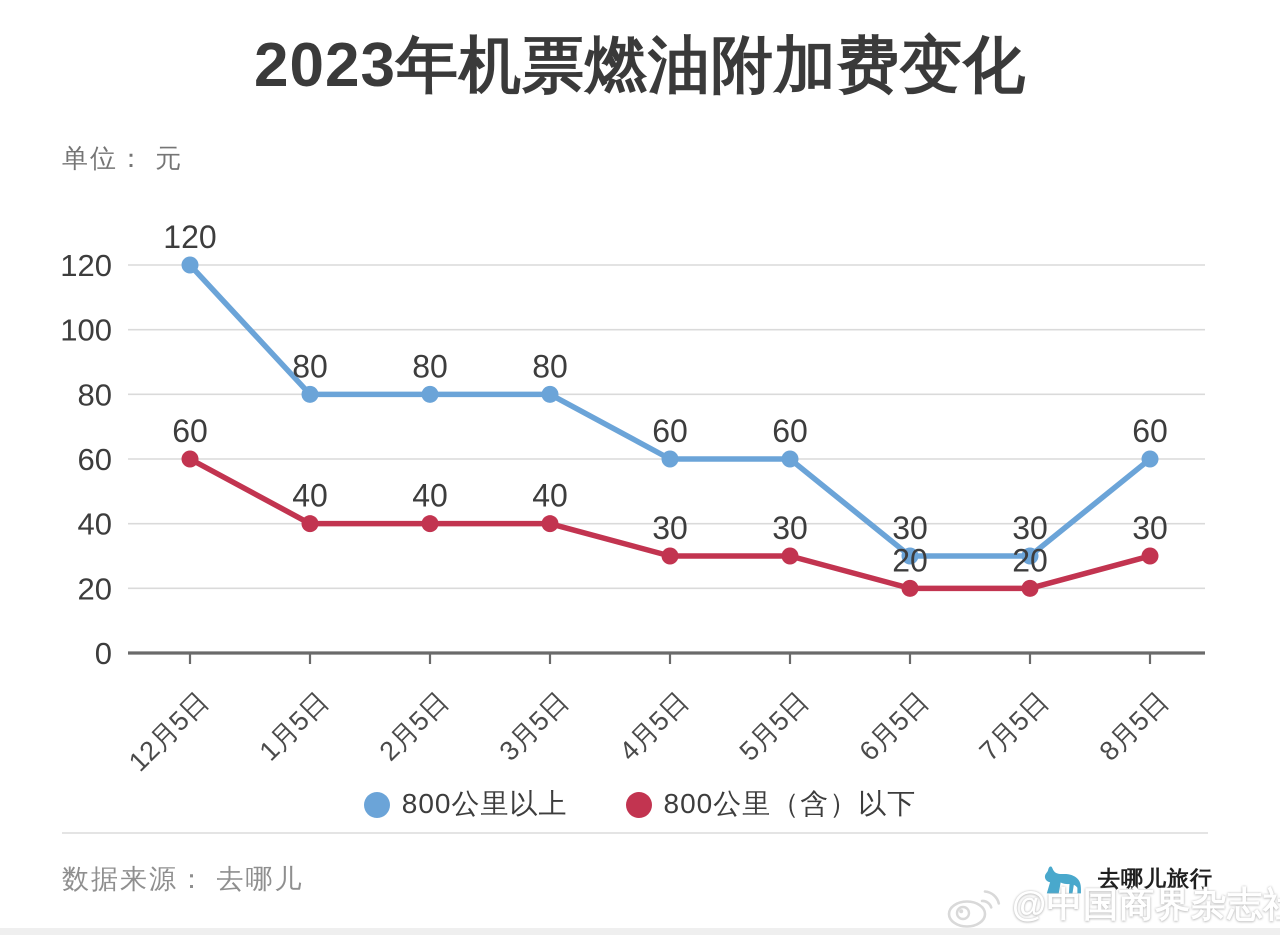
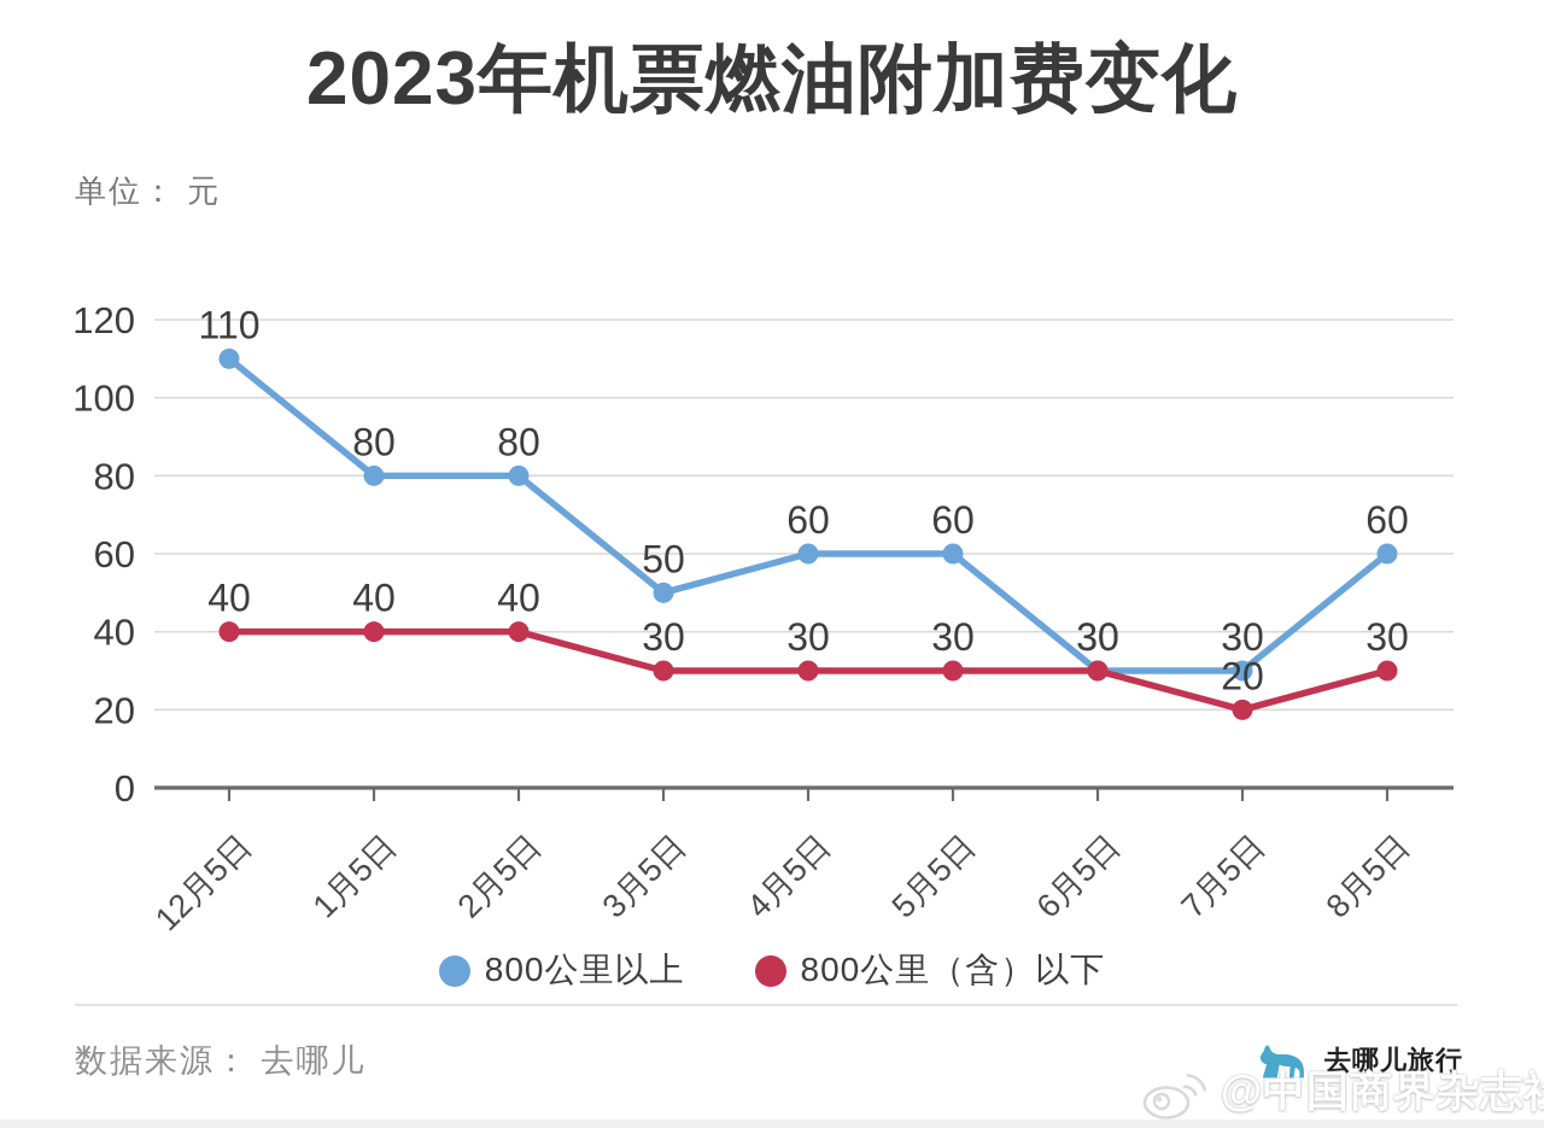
800公里以上/12月5日: 120 -> 110
800公里（含）以下/12月5日: 60 -> 40
800公里以上/3月5日: 80 -> 50
800公里（含）以下/3月5日: 40 -> 30
800公里（含）以下/6月5日: 20 -> 30
